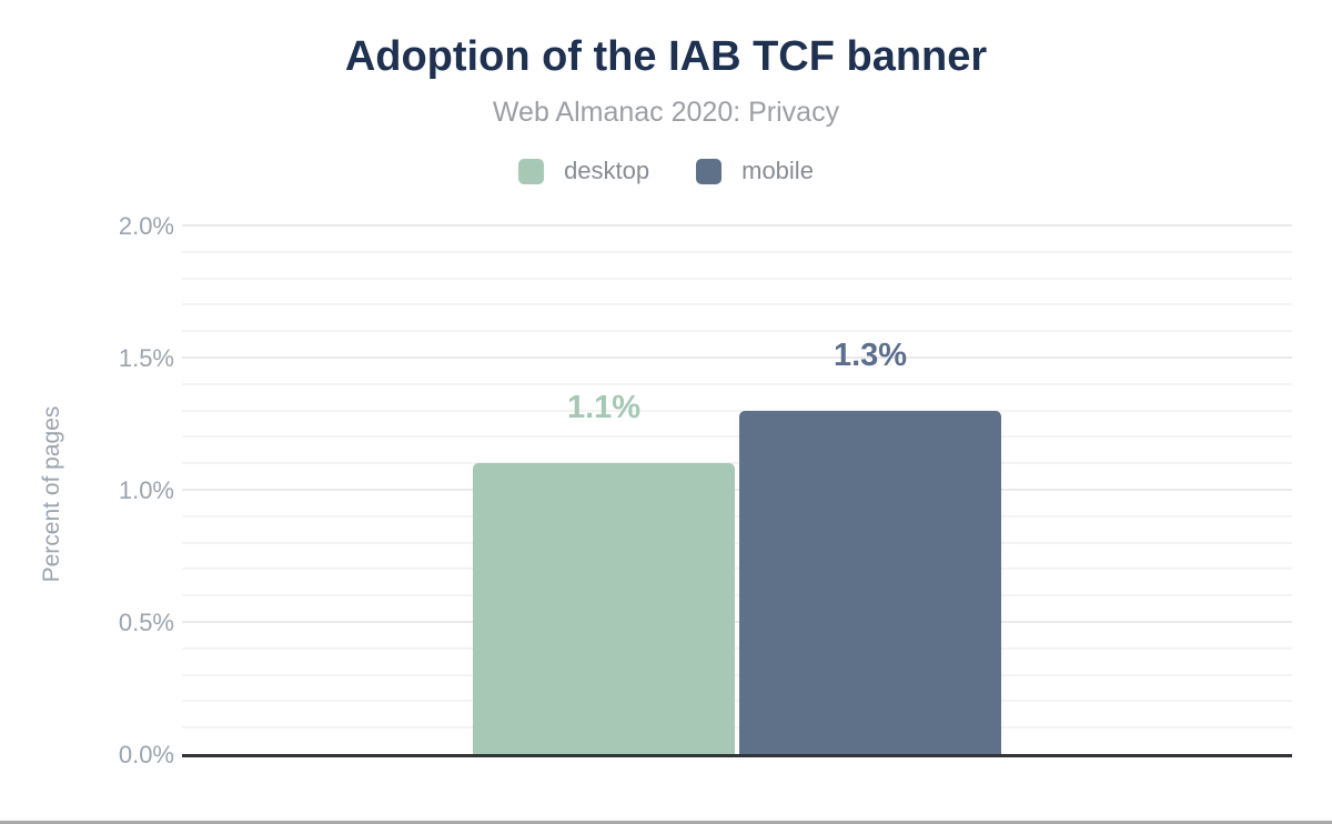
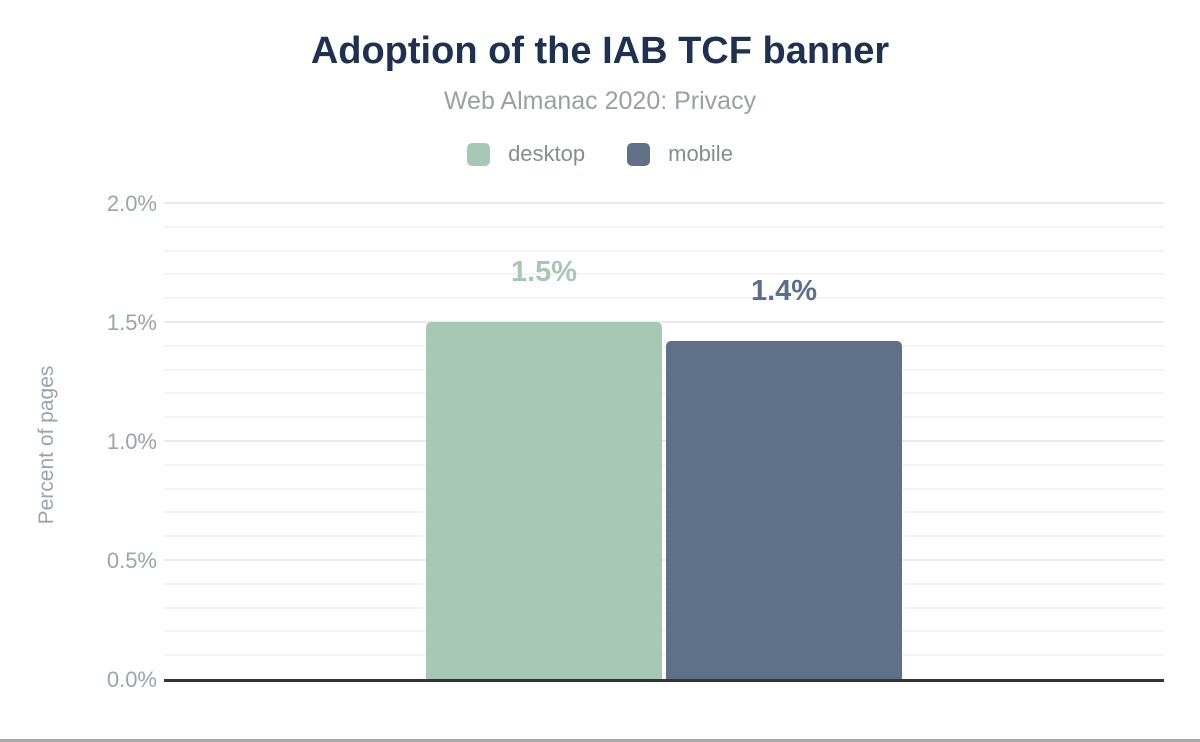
desktop: 1.1% -> 1.5%
mobile: 1.3% -> 1.4%
